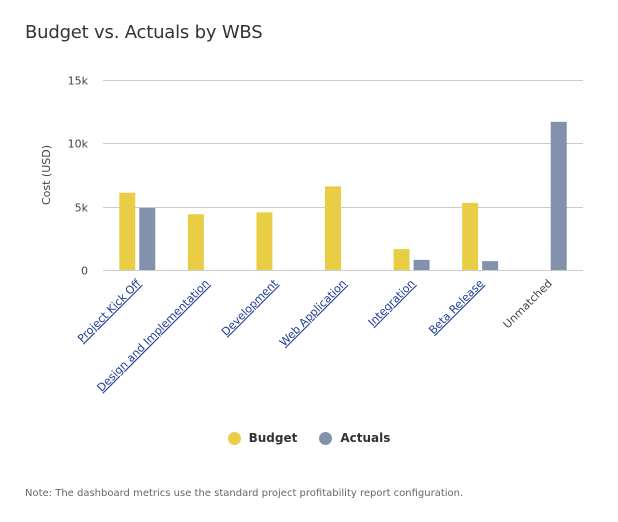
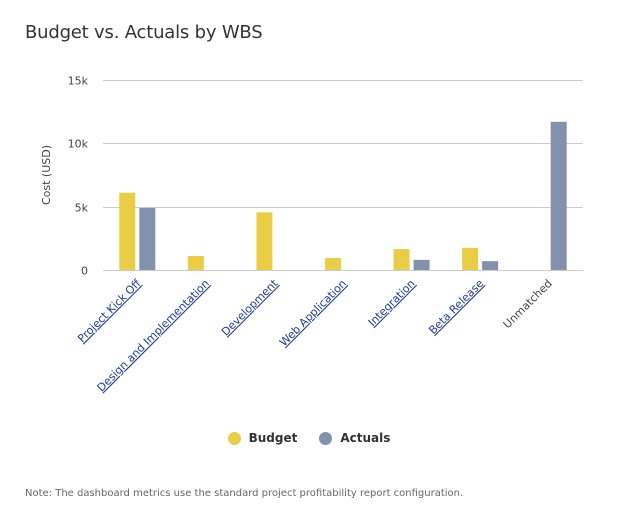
Budget/Design and Implementation: 4.4k -> 1.1k
Budget/Web Application: 6.6k -> 1.0k
Budget/Beta Release: 5.3k -> 1.8k
